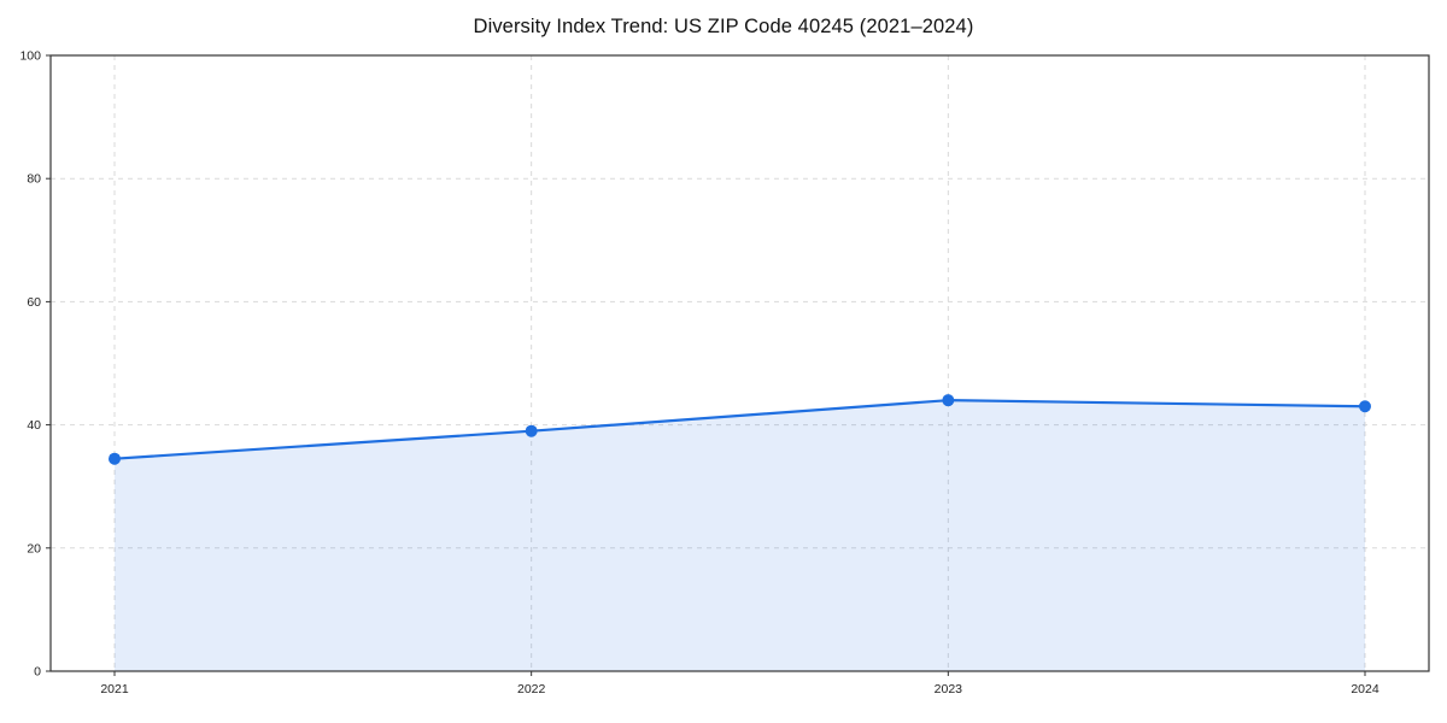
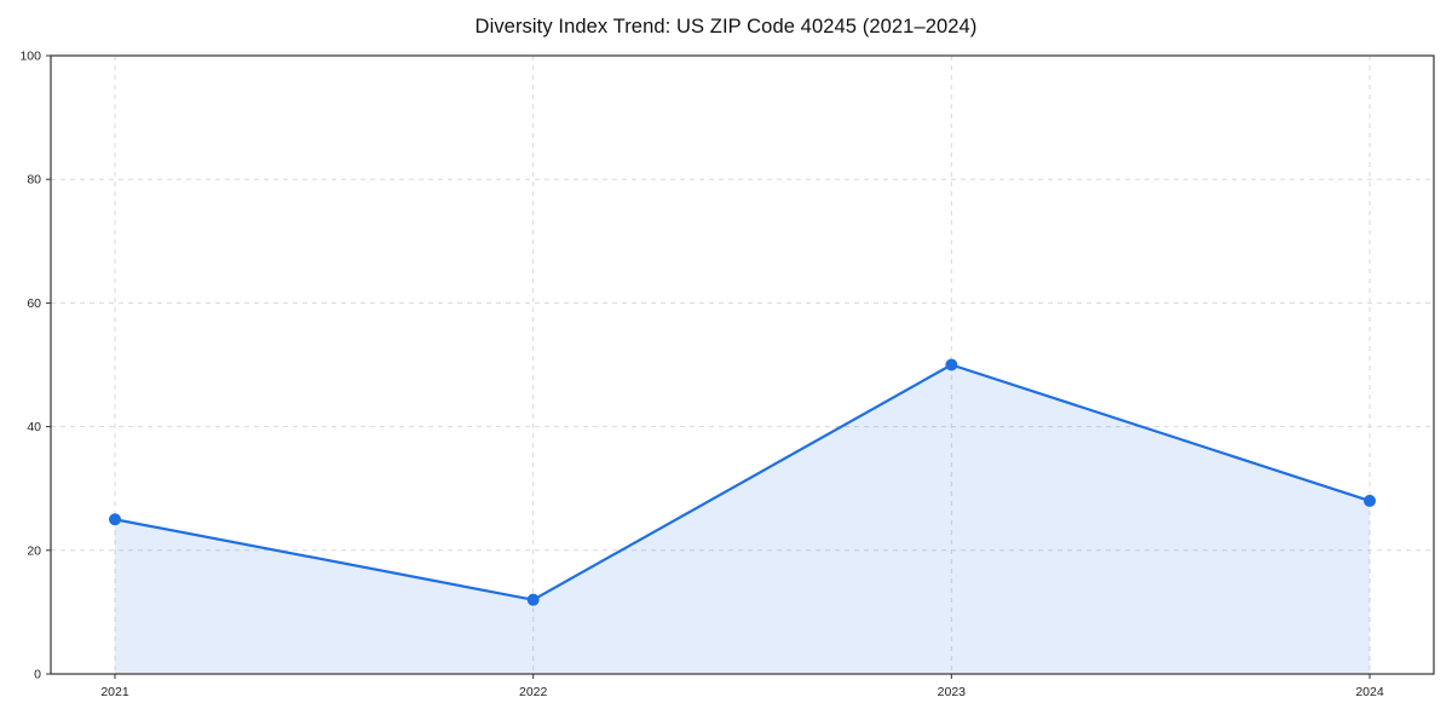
2021: 34 -> 25
2022: 39 -> 12
2023: 44 -> 50
2024: 43 -> 28
